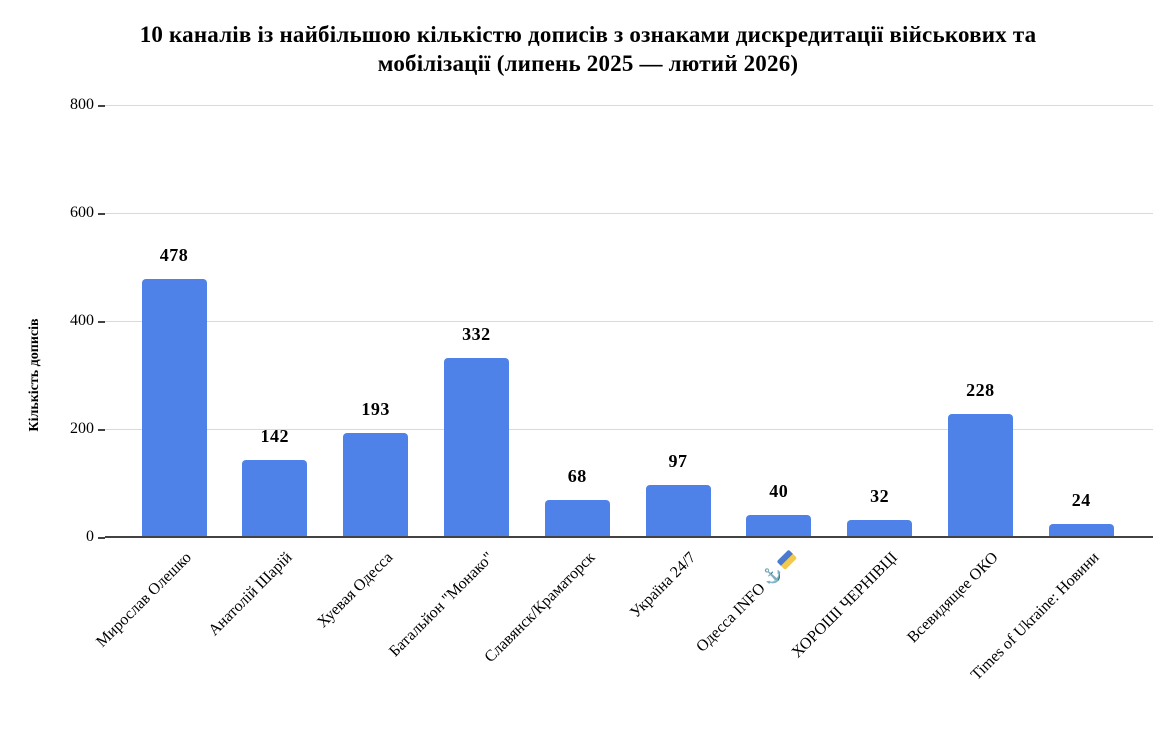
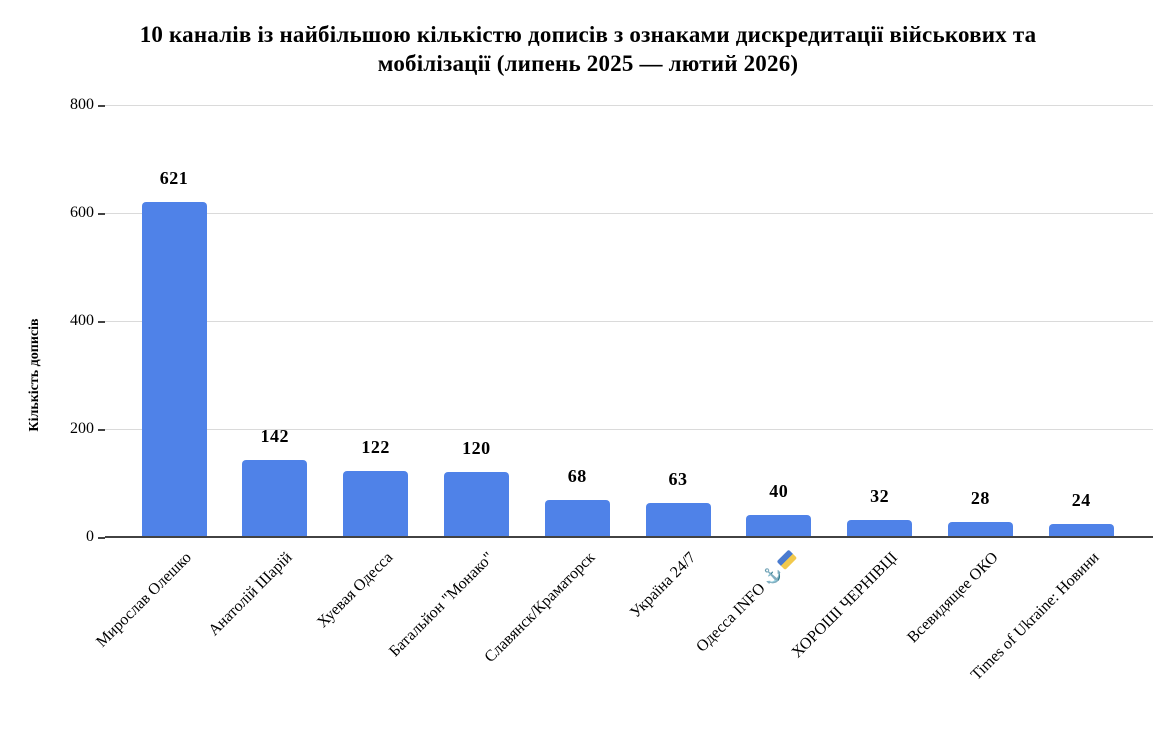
Мирослав Олешко: 478 -> 621
Хуевая Одесса: 193 -> 122
Батальйон "Монако": 332 -> 120
Україна 24/7: 97 -> 63
Всевидящее ОКО: 228 -> 28
